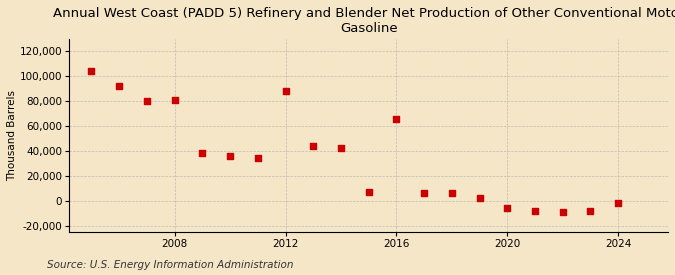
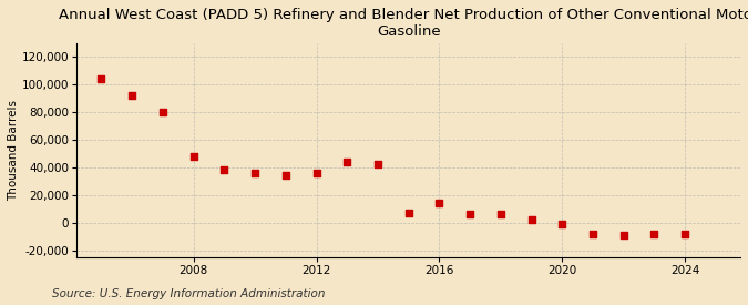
2008: 81,000 -> 48,000
2012: 88,000 -> 36,000
2016: 66,000 -> 14,000
2020: -6,000 -> -1,000
2024: -2,000 -> -8,000
